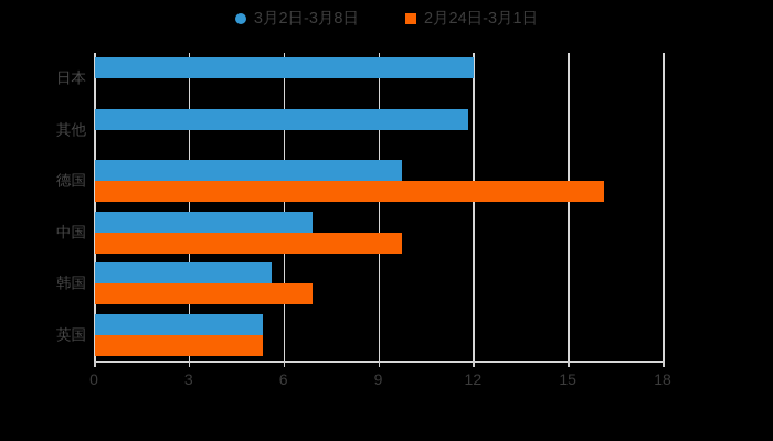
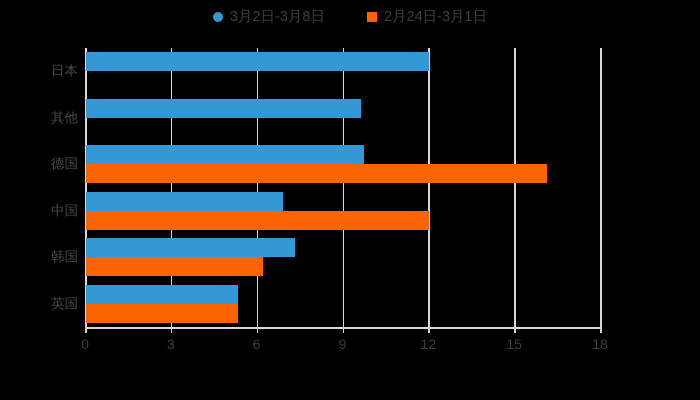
3月2日-3月8日/其他: 11.8 -> 9.6
2月24日-3月1日/中国: 9.7 -> 12.0
3月2日-3月8日/韩国: 5.6 -> 7.3
2月24日-3月1日/韩国: 6.9 -> 6.2
